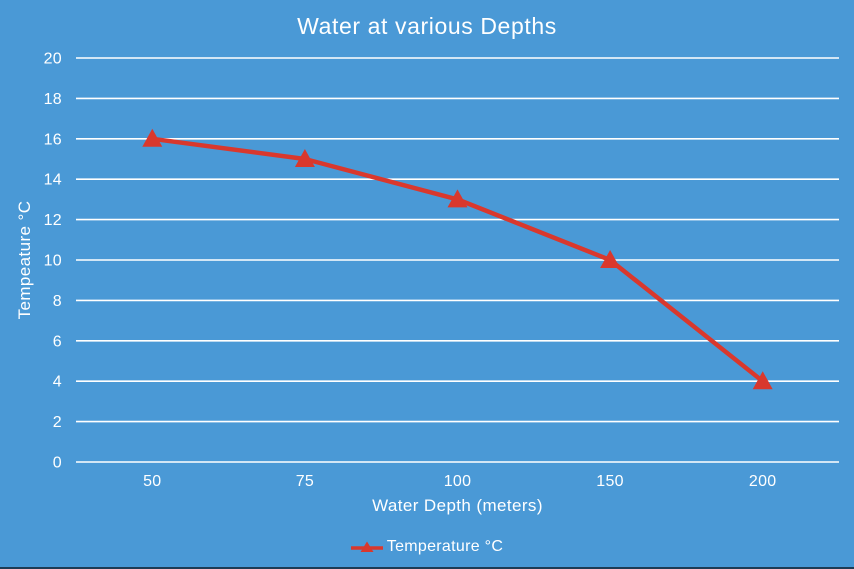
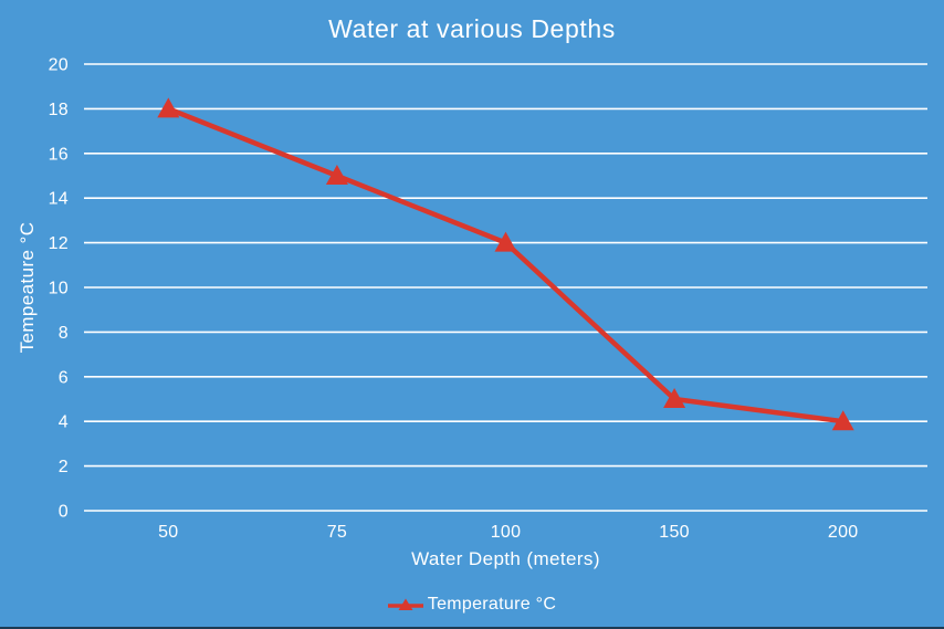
50: 16 -> 18
100: 13 -> 12
150: 10 -> 5
